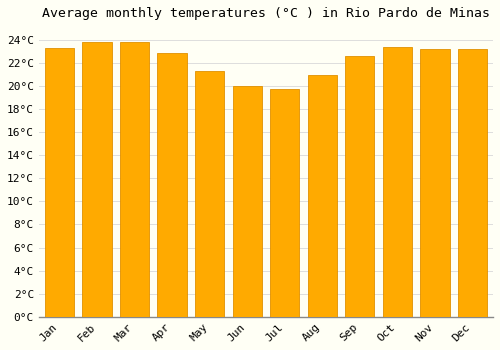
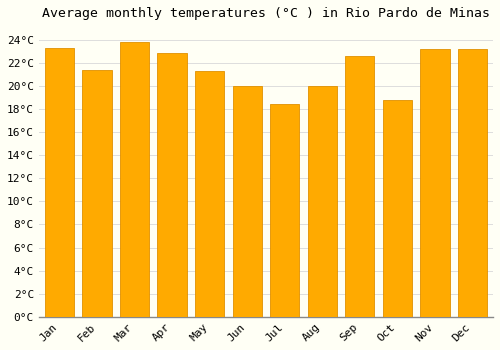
Feb: 23.8°C -> 21.4°C
Jul: 19.7°C -> 18.4°C
Aug: 20.9°C -> 20.0°C
Oct: 23.4°C -> 18.8°C
